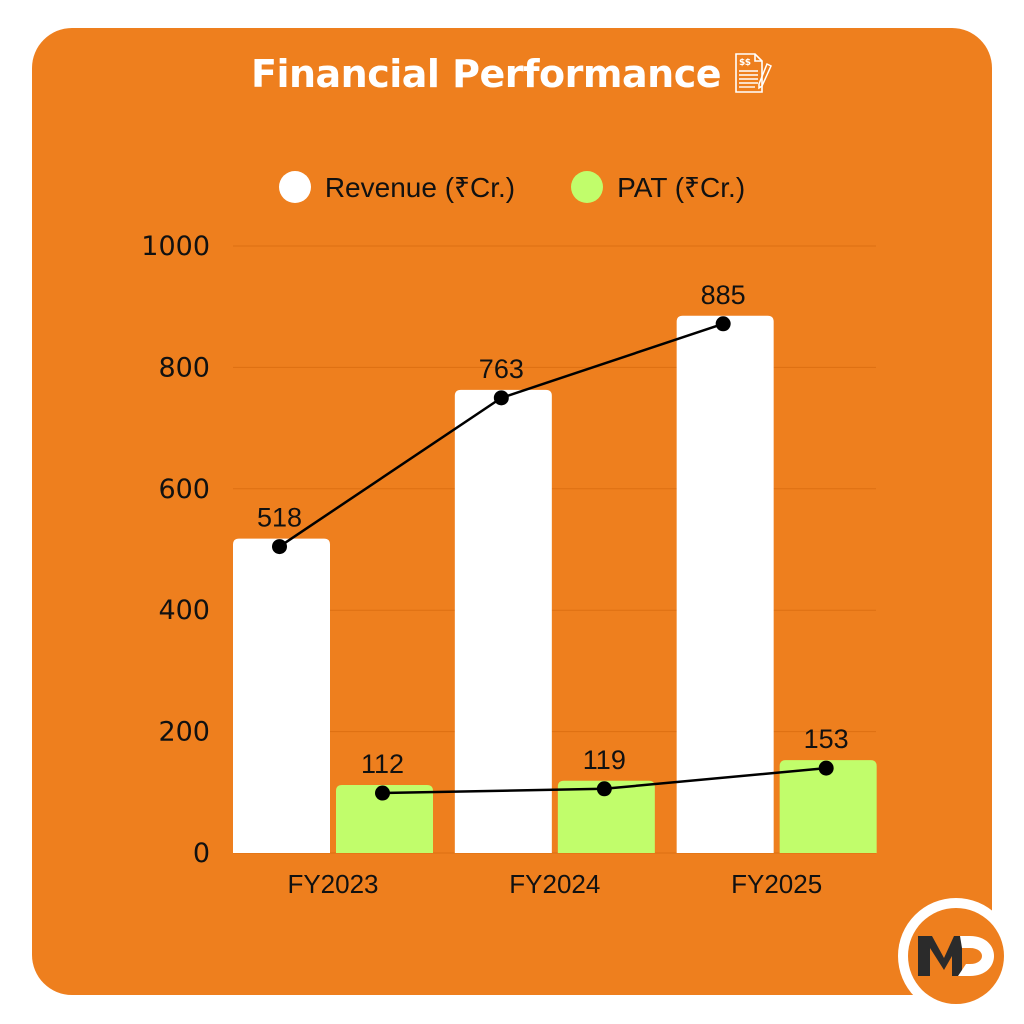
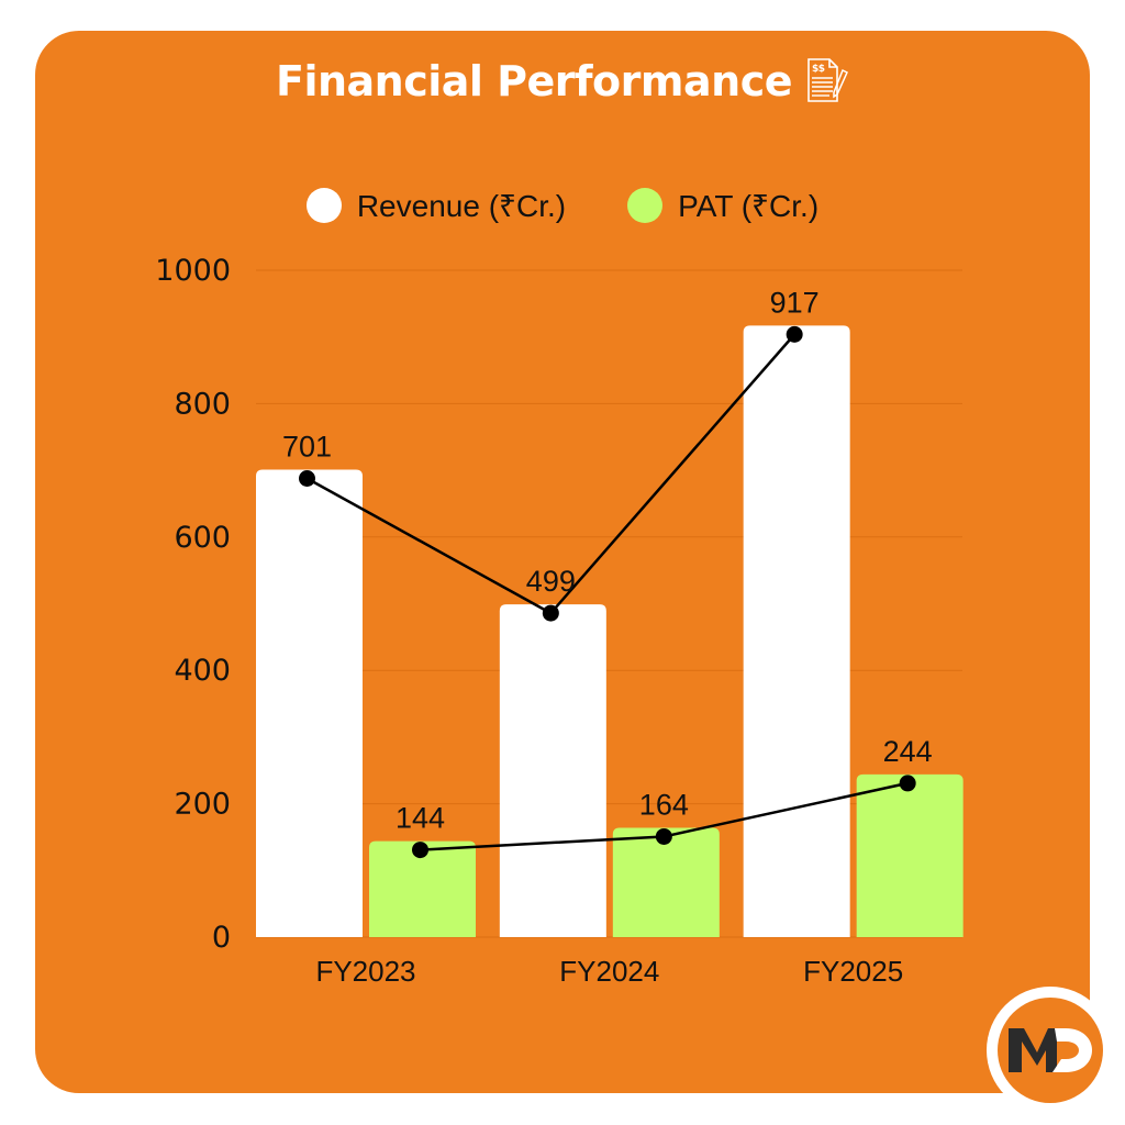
Revenue (₹Cr.)/FY2023: 518 -> 701
PAT (₹Cr.)/FY2023: 112 -> 144
Revenue (₹Cr.)/FY2024: 763 -> 499
PAT (₹Cr.)/FY2024: 119 -> 164
Revenue (₹Cr.)/FY2025: 885 -> 917
PAT (₹Cr.)/FY2025: 153 -> 244
